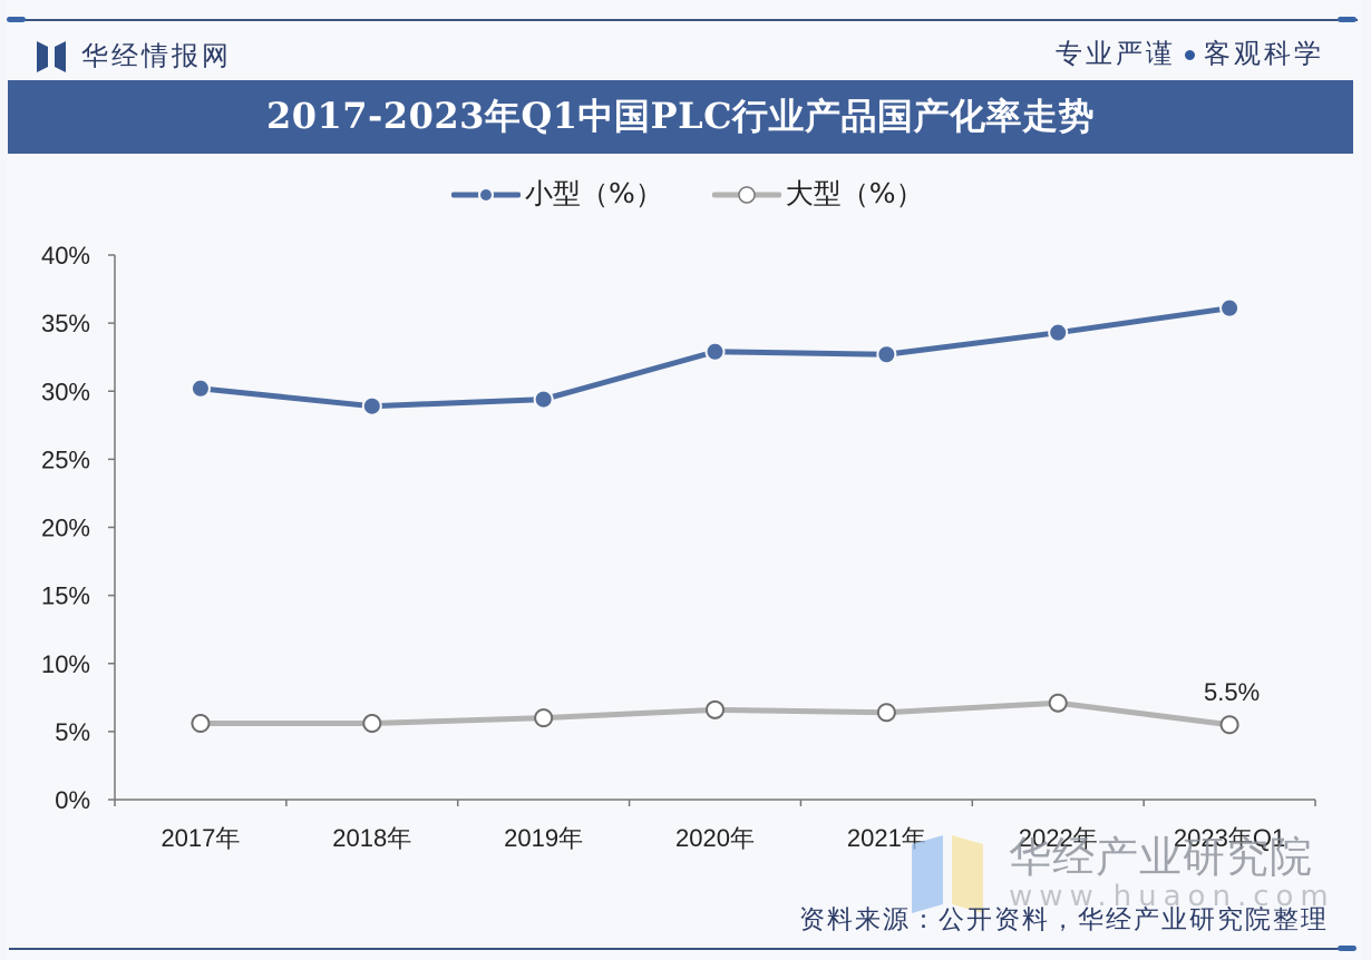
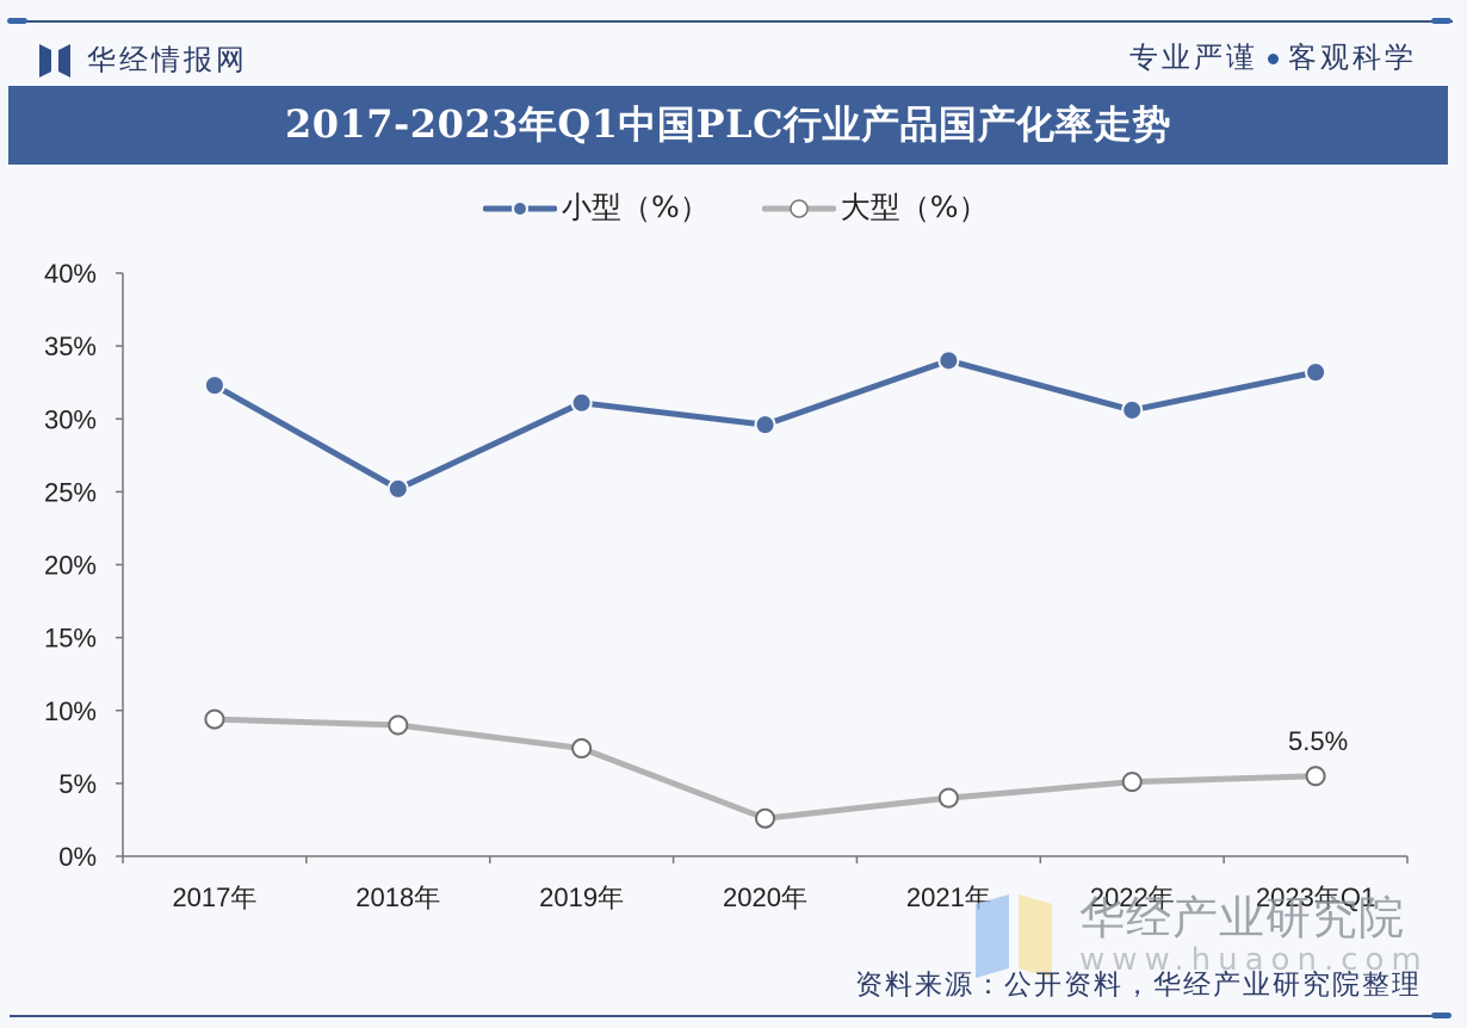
小型（%）/2017年: 30.2% -> 32.3%
大型（%）/2017年: 5.6% -> 9.4%
小型（%）/2018年: 28.9% -> 25.2%
大型（%）/2018年: 5.6% -> 9.0%
小型（%）/2019年: 29.4% -> 31.1%
大型（%）/2019年: 6.0% -> 7.4%
小型（%）/2020年: 32.9% -> 29.6%
大型（%）/2020年: 6.6% -> 2.6%
小型（%）/2021年: 32.7% -> 34.0%
大型（%）/2021年: 6.4% -> 4.0%
小型（%）/2022年: 34.3% -> 30.6%
大型（%）/2022年: 7.1% -> 5.1%
小型（%）/2023年Q1: 36.1% -> 33.2%
